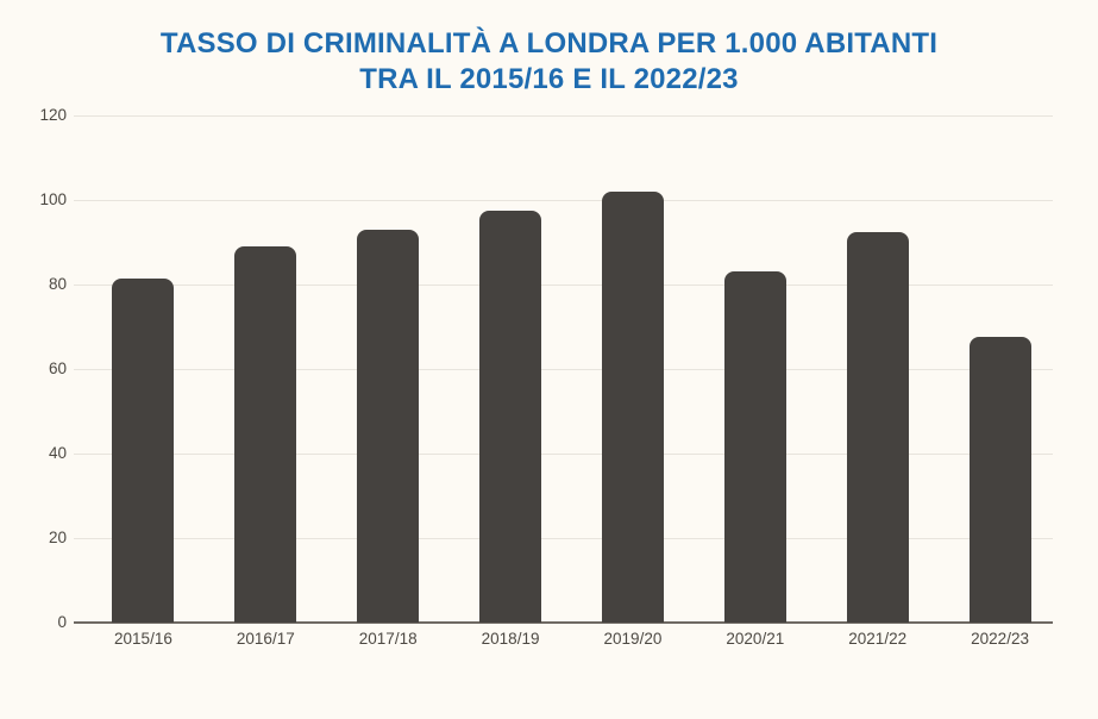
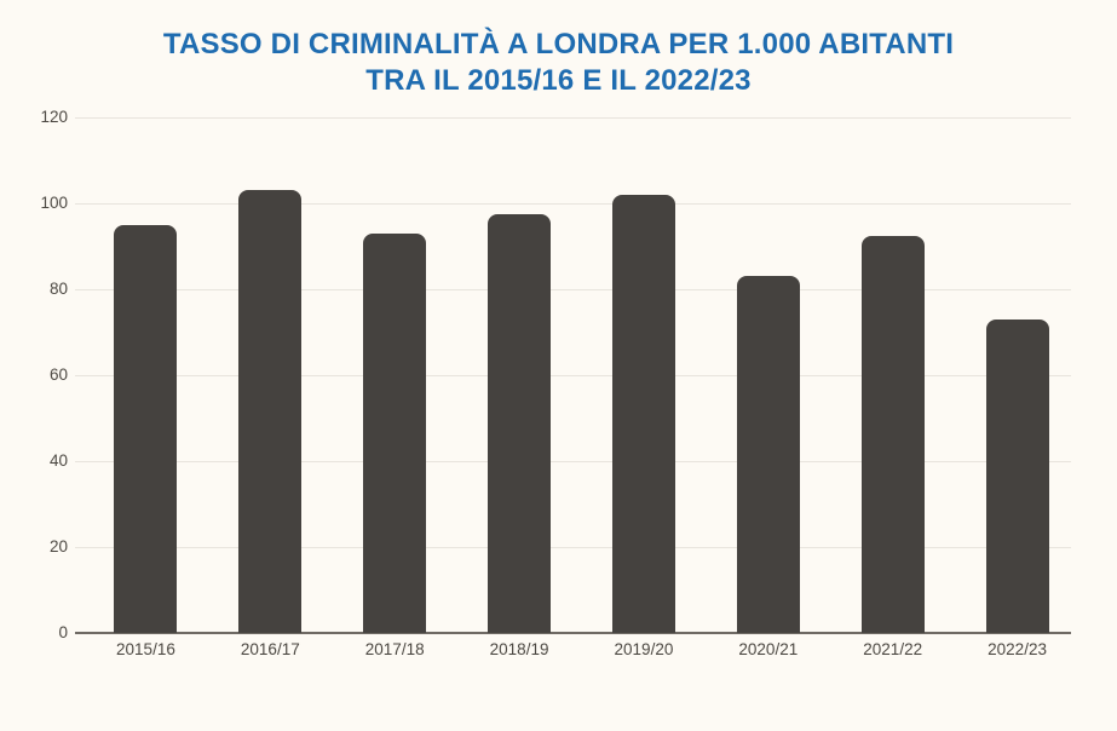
2015/16: 82 -> 95
2016/17: 89 -> 103
2022/23: 68 -> 73
